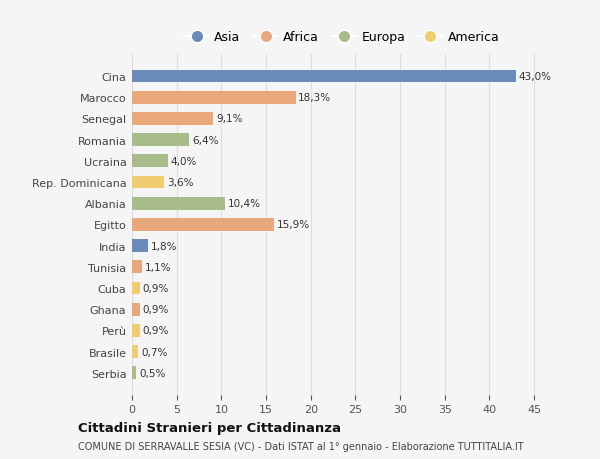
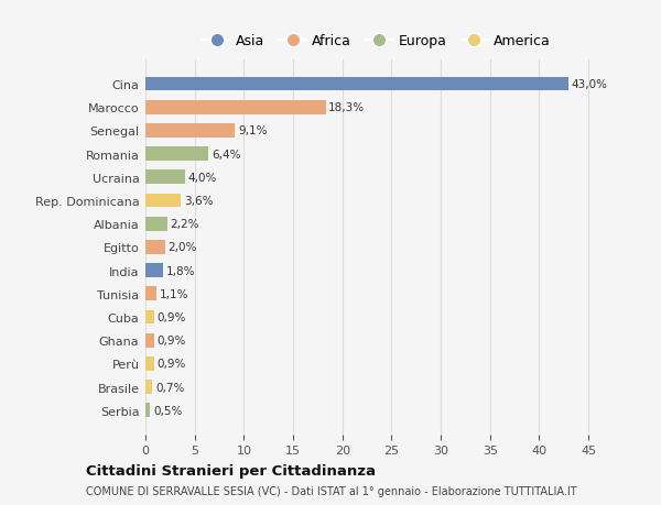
Albania: 10,4% -> 2,2%
Egitto: 15,9% -> 2,0%
